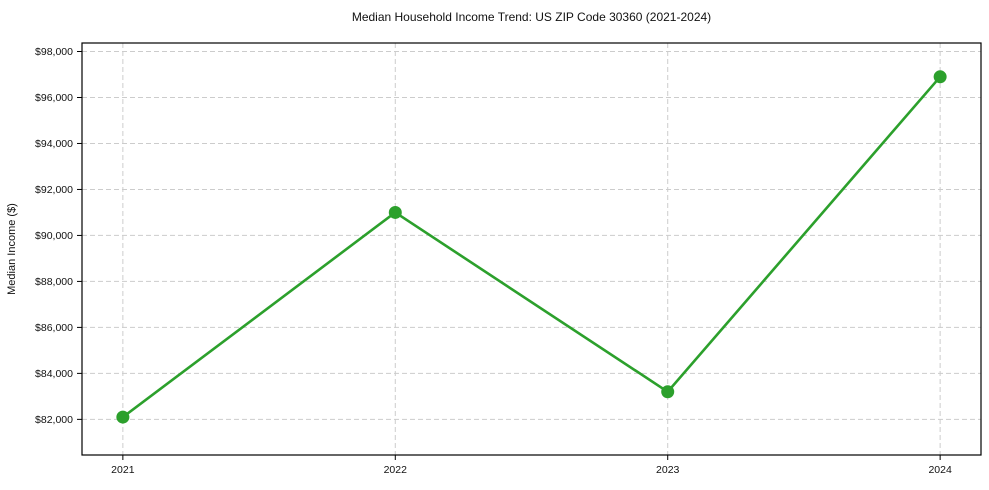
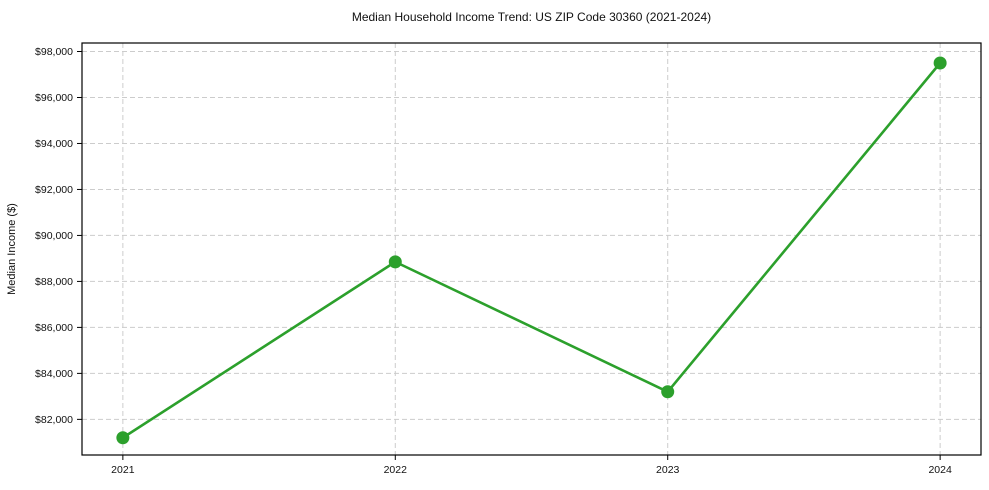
2021: $82100 -> $81200
2022: $91000 -> $88800
2024: $96900 -> $97500
